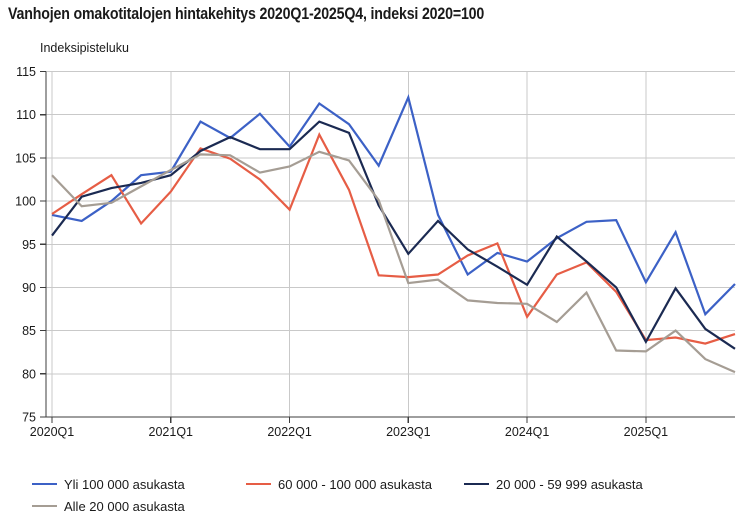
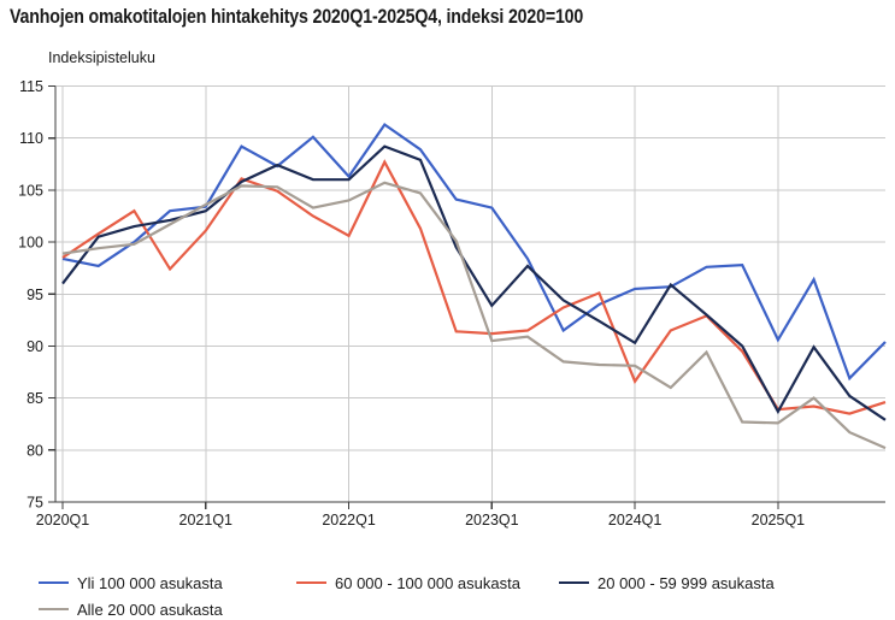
Alle 20 000 asukasta/2020Q1: 103 -> 99
60 000 - 100 000 asukasta/2022Q1: 99 -> 101
Yli 100 000 asukasta/2023Q1: 112 -> 103
Yli 100 000 asukasta/2024Q1: 93 -> 96
